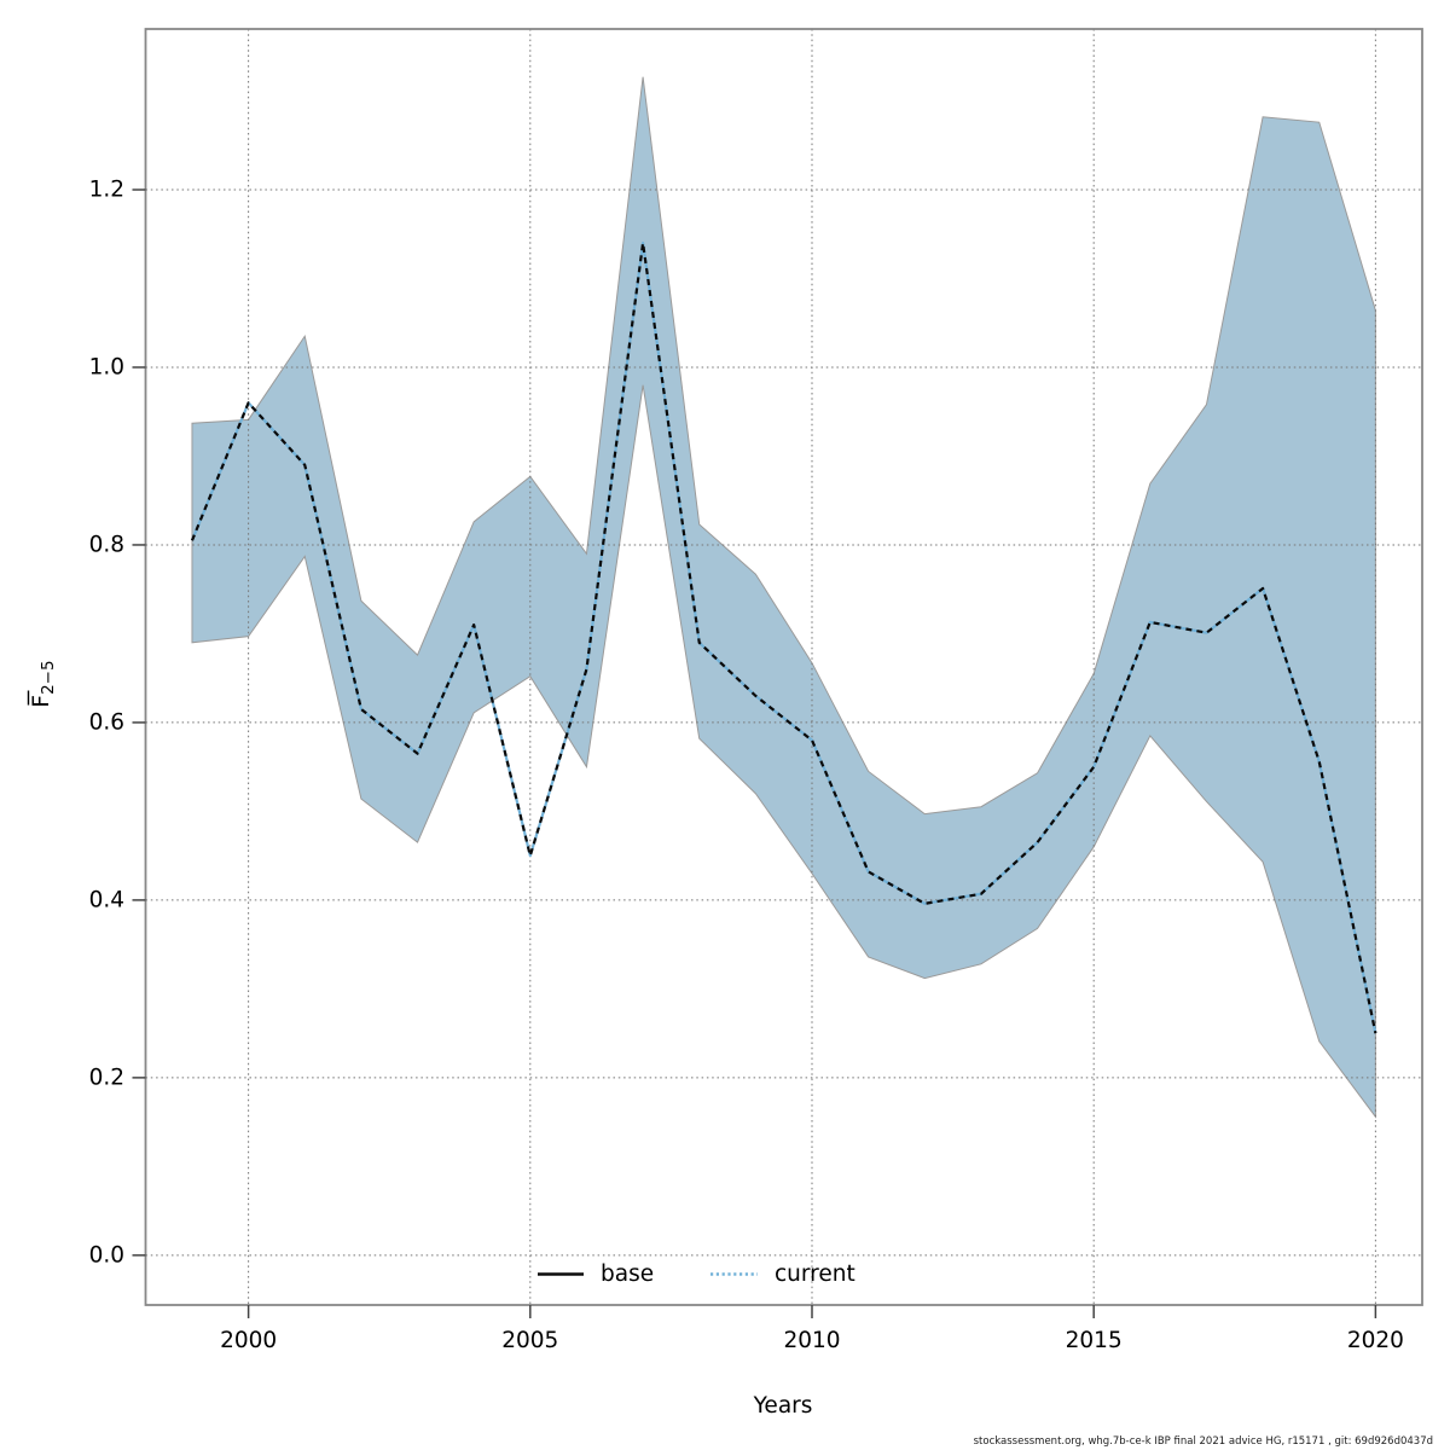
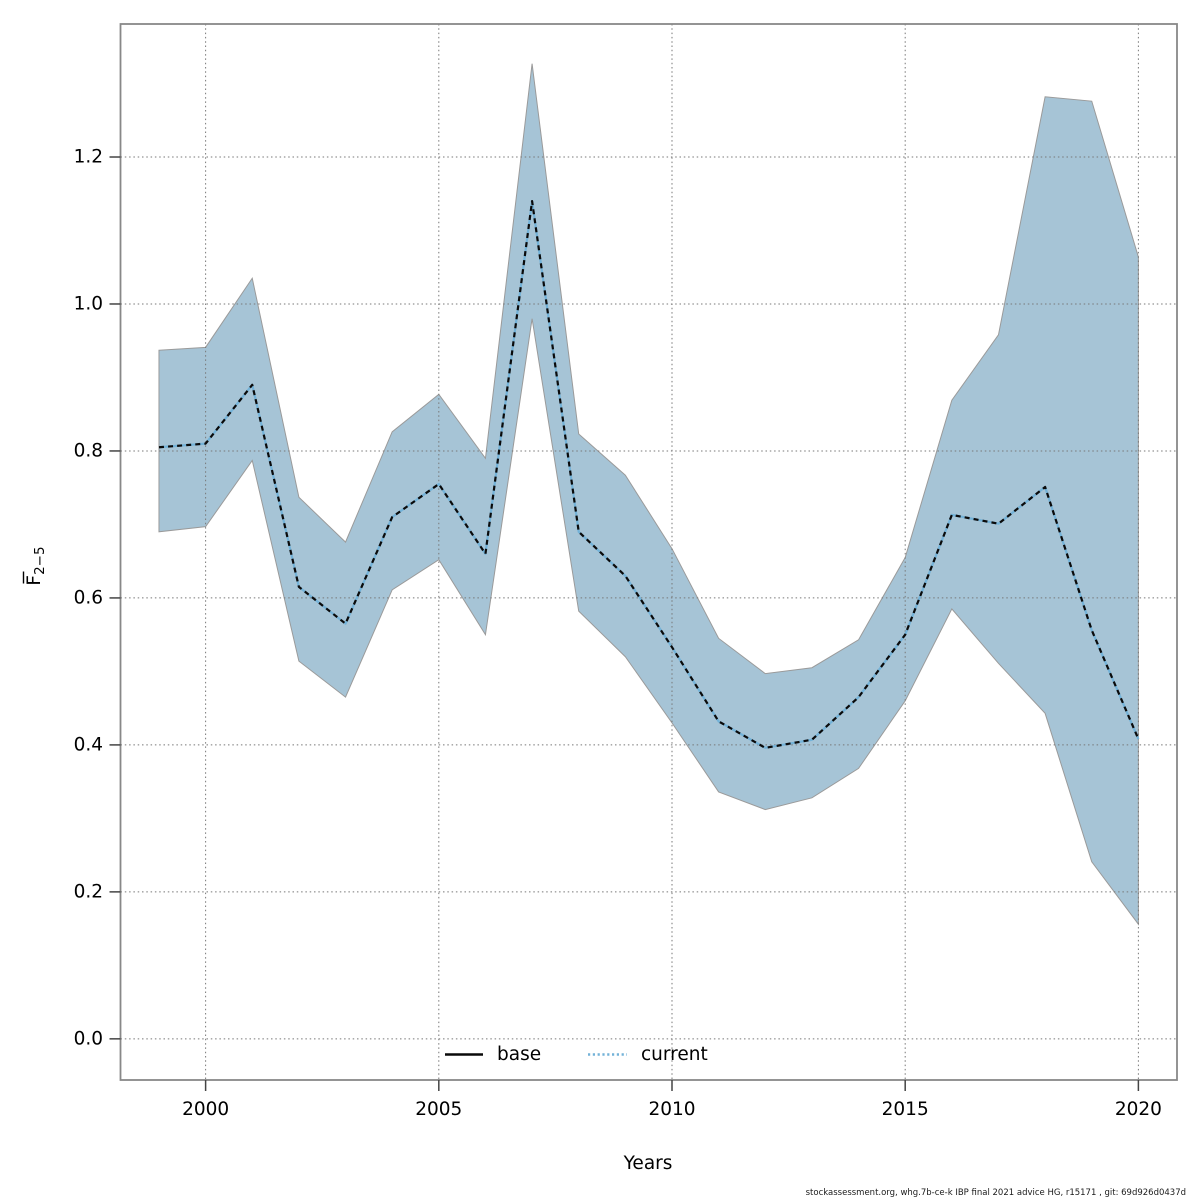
base/2000: 1.25 -> 0.81
current/2000: 0.96 -> 0.81
base/2005: 0.51 -> 0.76
current/2005: 0.45 -> 0.76
current/2010: 0.58 -> 0.53
base/2020: 0.32 -> 0.41
current/2020: 0.25 -> 0.41
